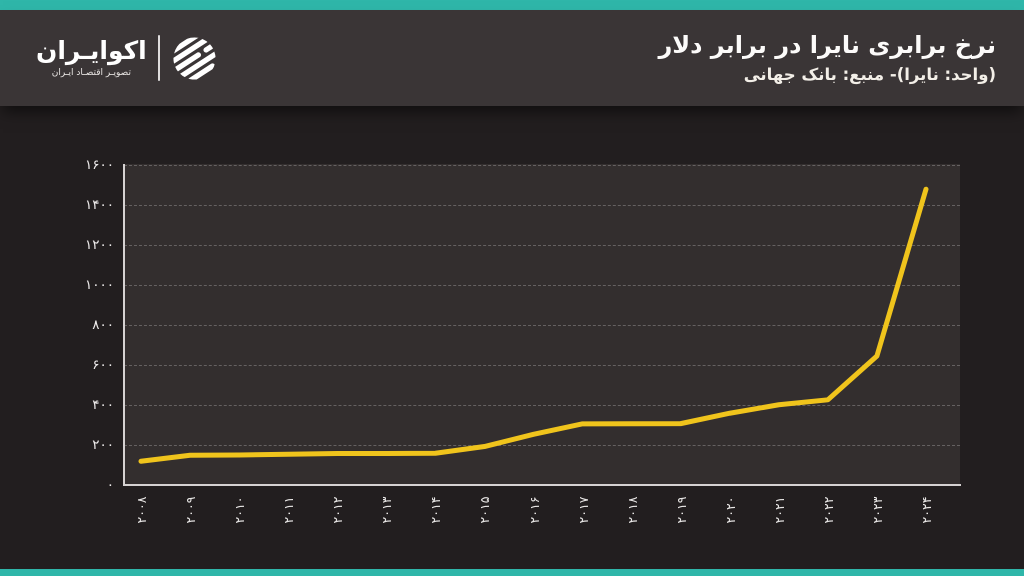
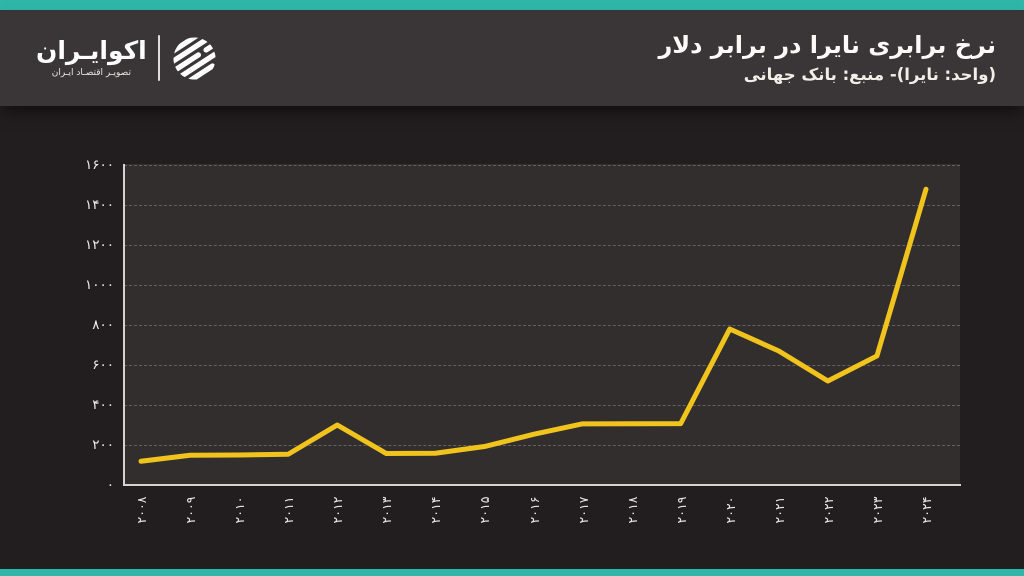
۲۰۱۲: 160 -> 300
۲۰۲۰: 360 -> 780
۲۰۲۱: 400 -> 670
۲۰۲۲: 430 -> 520
